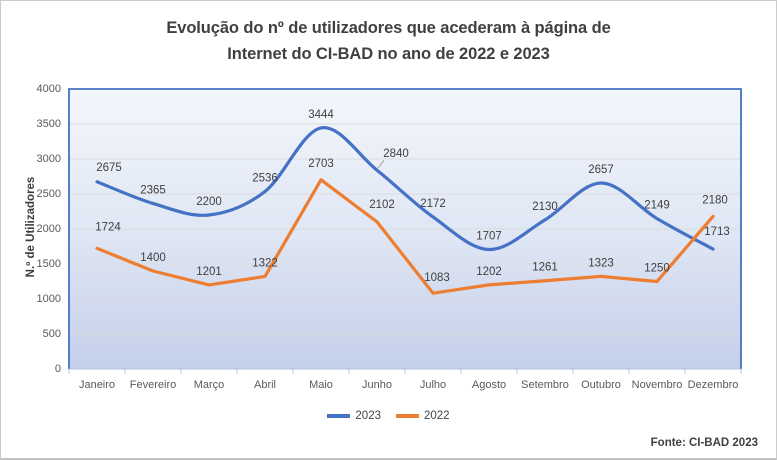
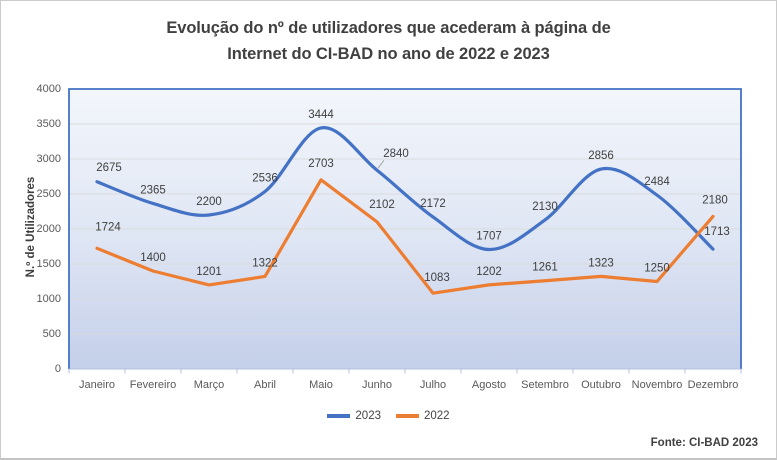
2023/Outubro: 2657 -> 2856
2023/Novembro: 2149 -> 2484
